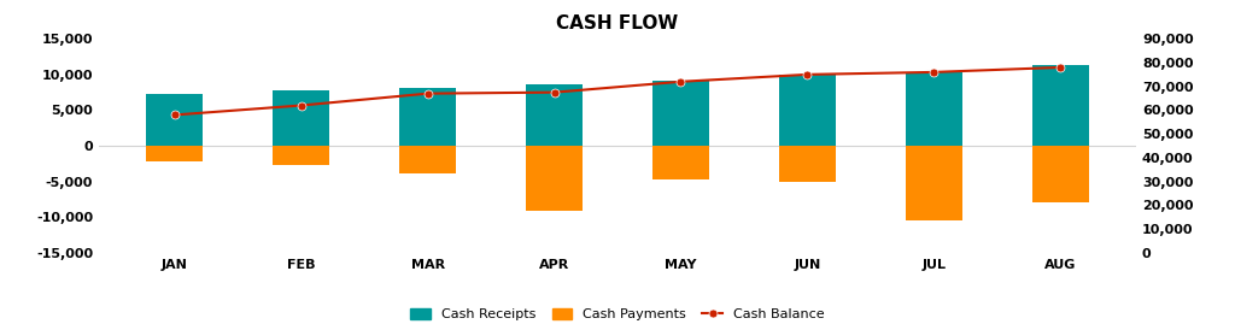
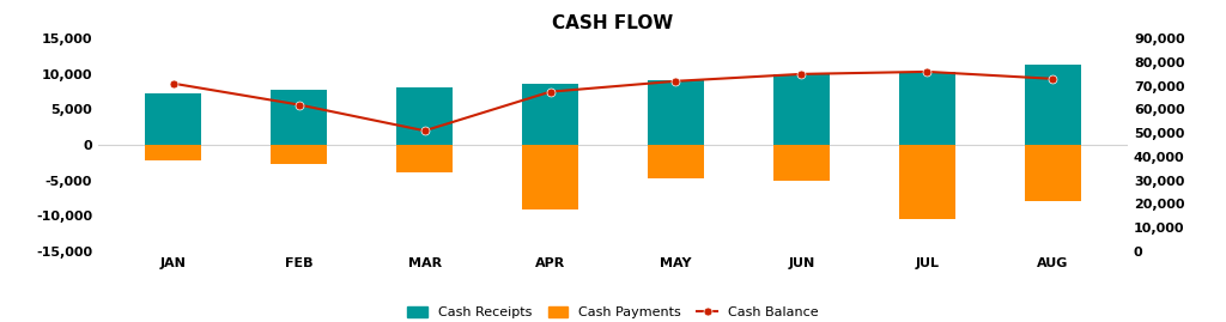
Cash Balance/JAN: 58,000 -> 71,000
Cash Balance/MAR: 67,000 -> 51,000
Cash Balance/AUG: 78,000 -> 73,000
